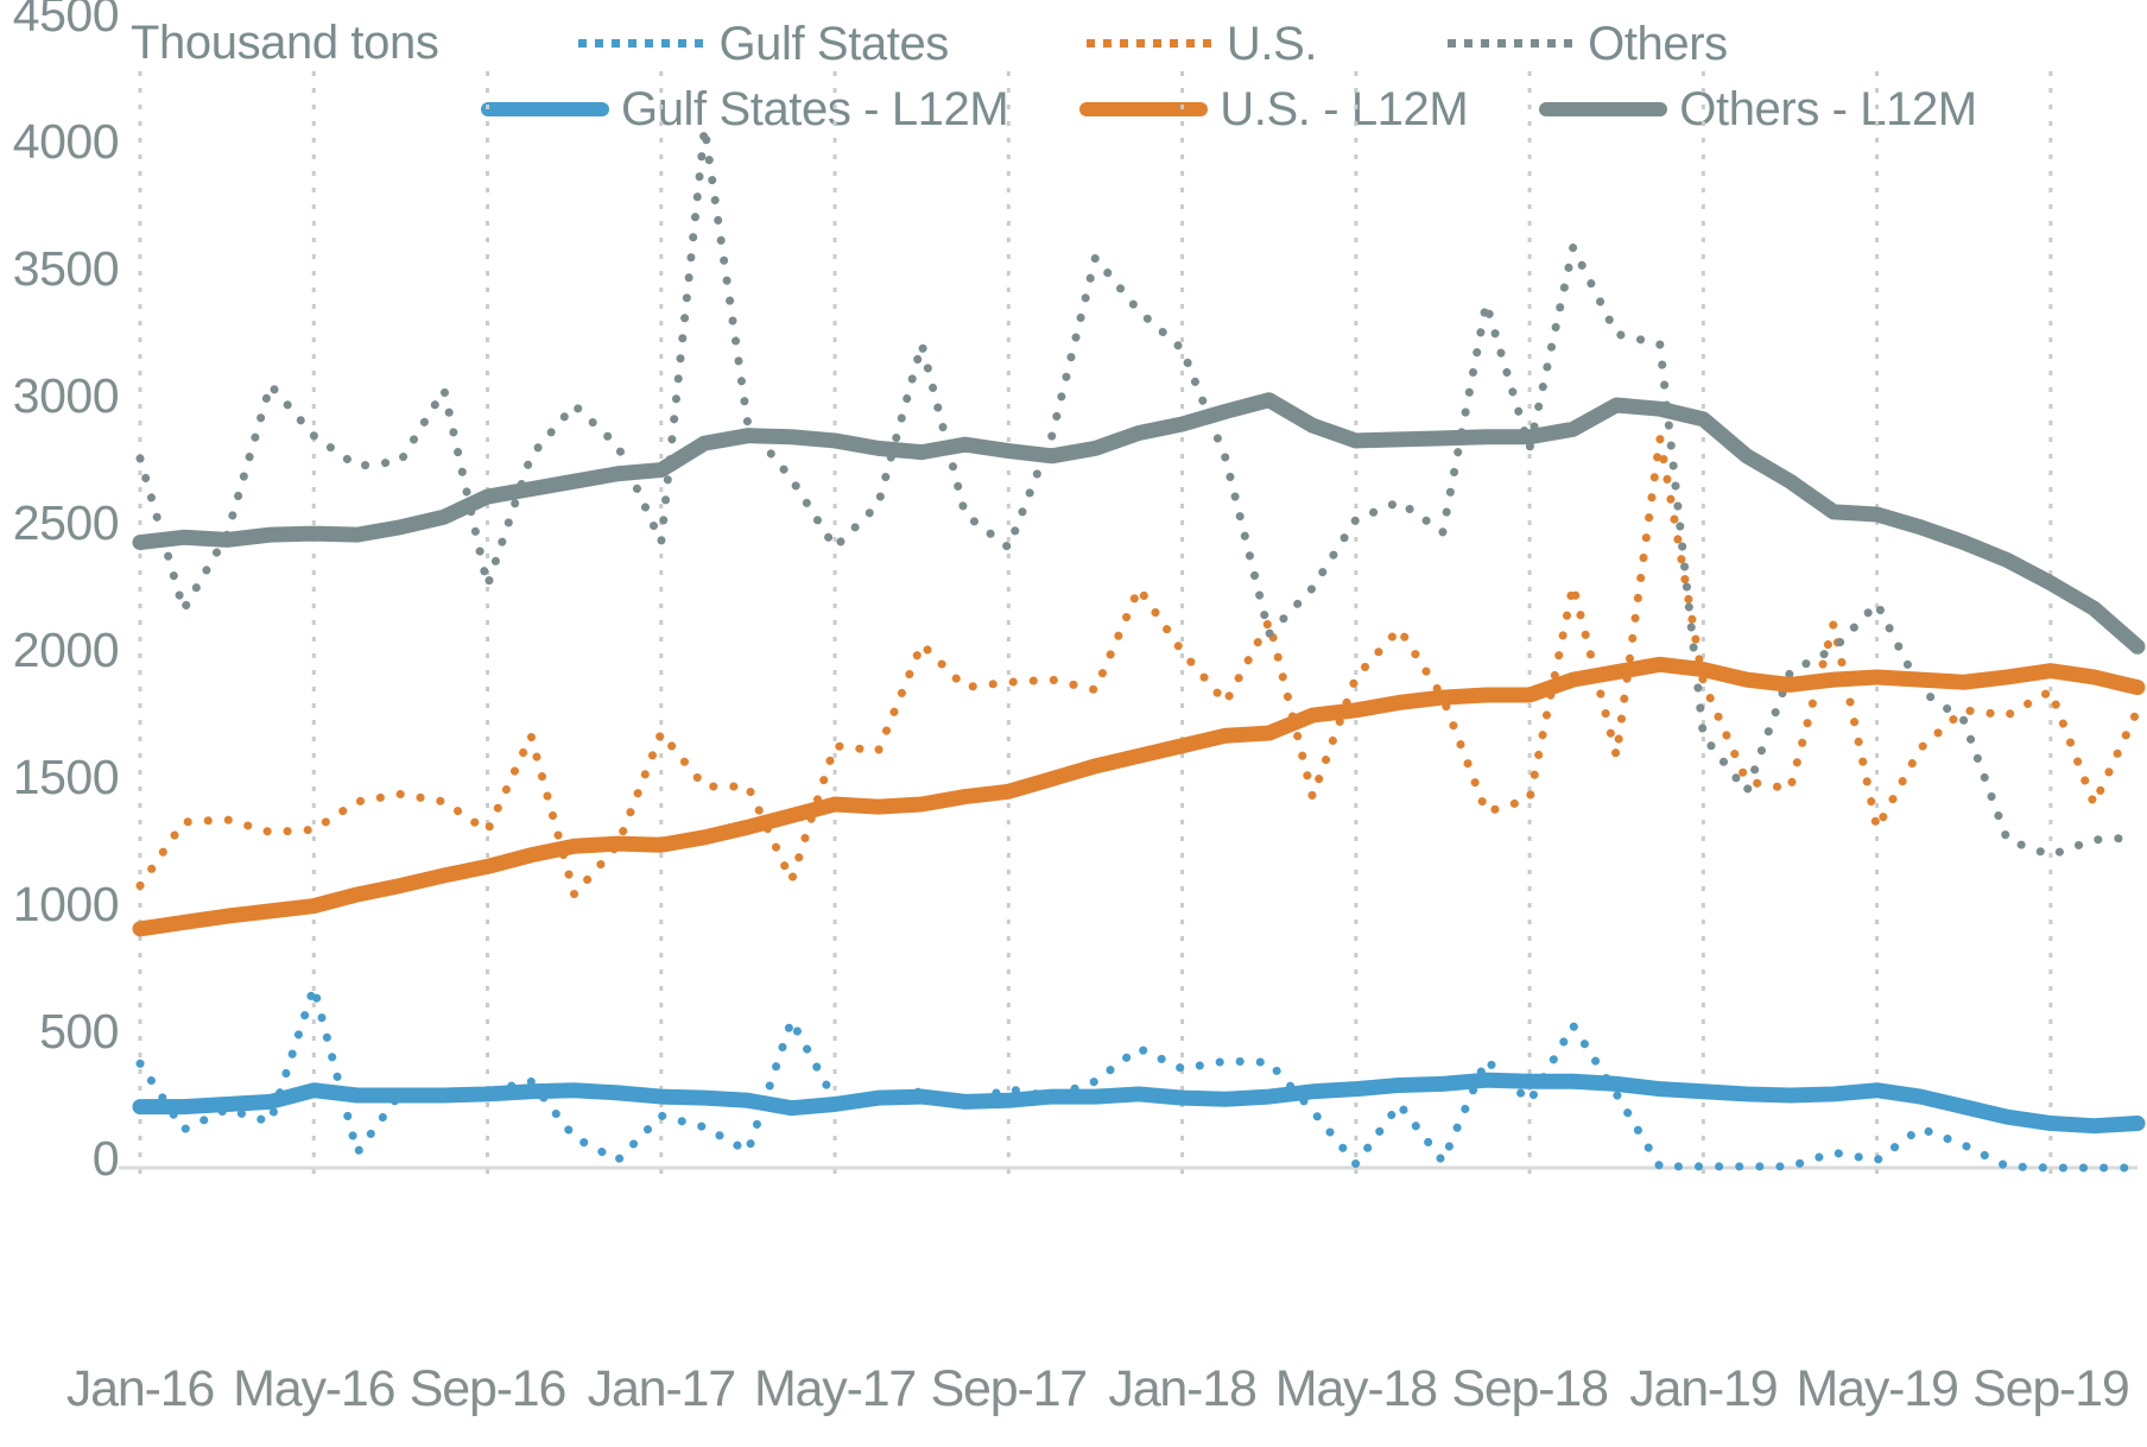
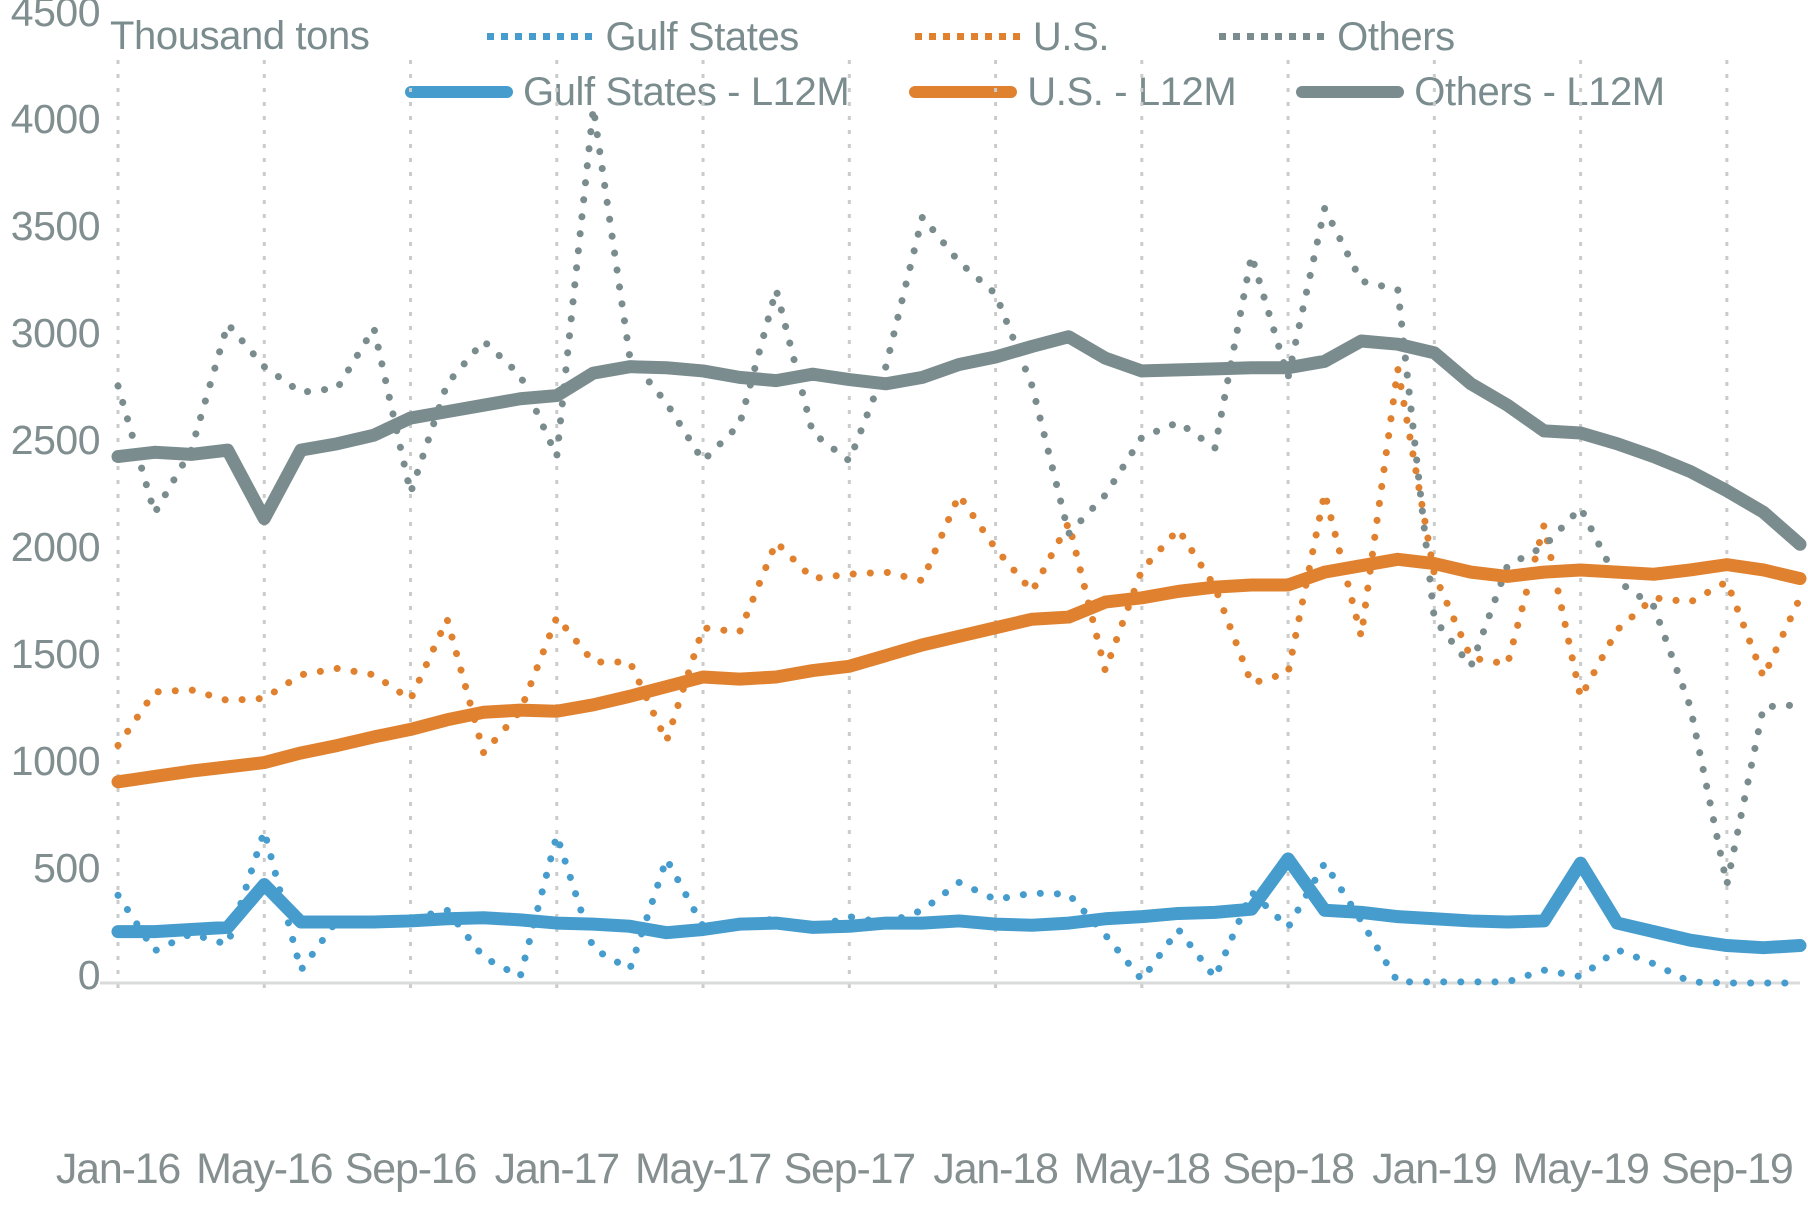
Gulf States - L12M/May-16: 300 -> 460
Others - L12M/May-16: 2500 -> 2170
Gulf States/Jan-17: 200 -> 690
Gulf States - L12M/Sep-18: 340 -> 580
Gulf States - L12M/May-19: 300 -> 560
Others/Sep-19: 1230 -> 460
